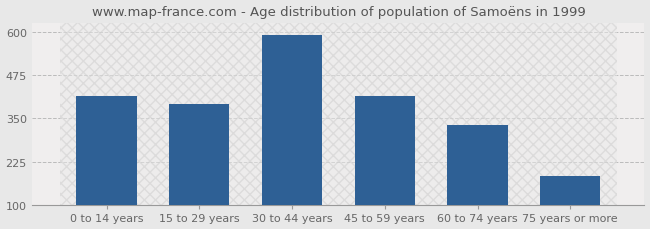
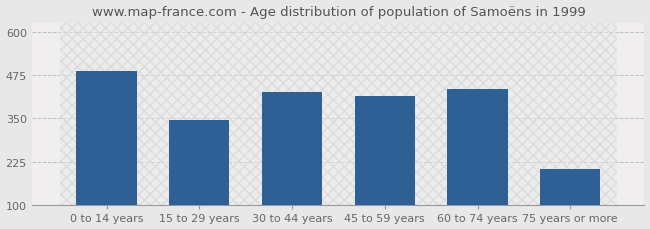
0 to 14 years: 415 -> 485
15 to 29 years: 390 -> 345
30 to 44 years: 590 -> 425
60 to 74 years: 330 -> 435
75 years or more: 185 -> 205
